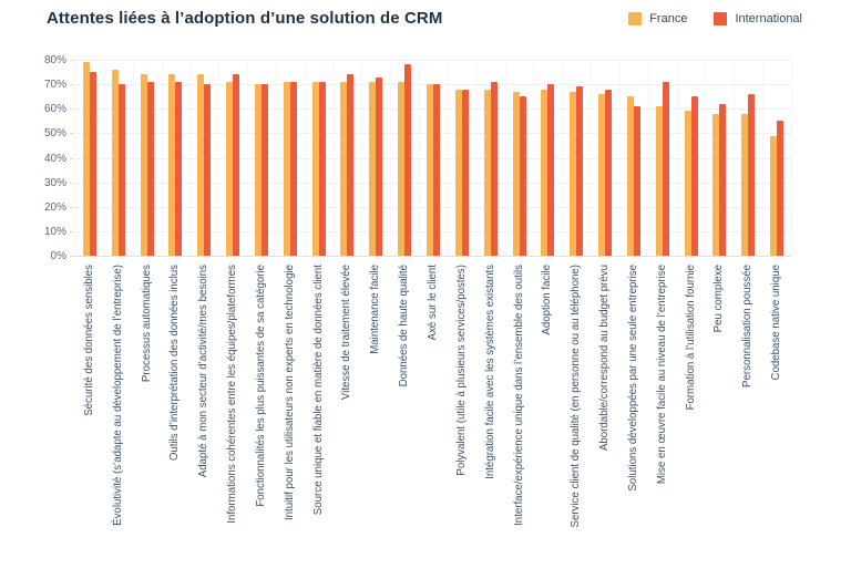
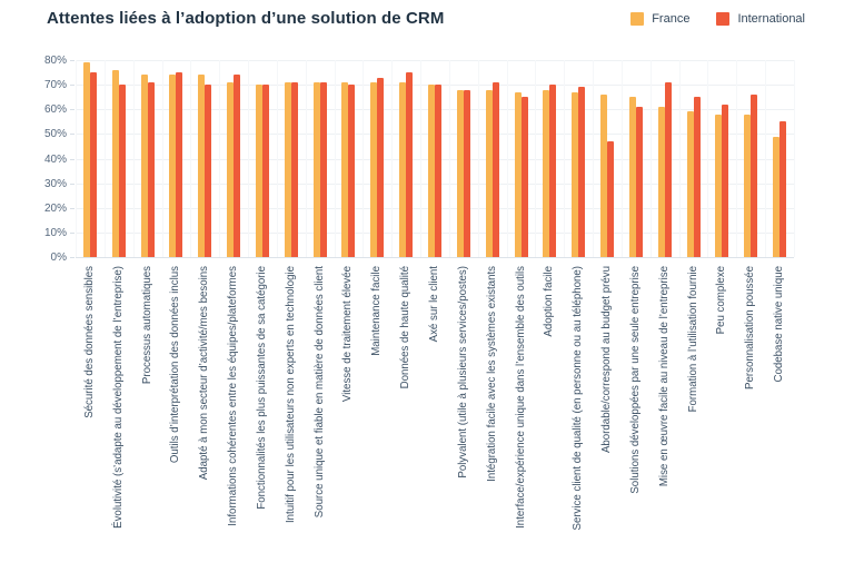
International/Outils d’interprétation des données inclus: 71% -> 75%
International/Vitesse de traitement élevée: 74% -> 70%
International/Données de haute qualité: 78% -> 75%
International/Abordable/correspond au budget prévu: 68% -> 47%
